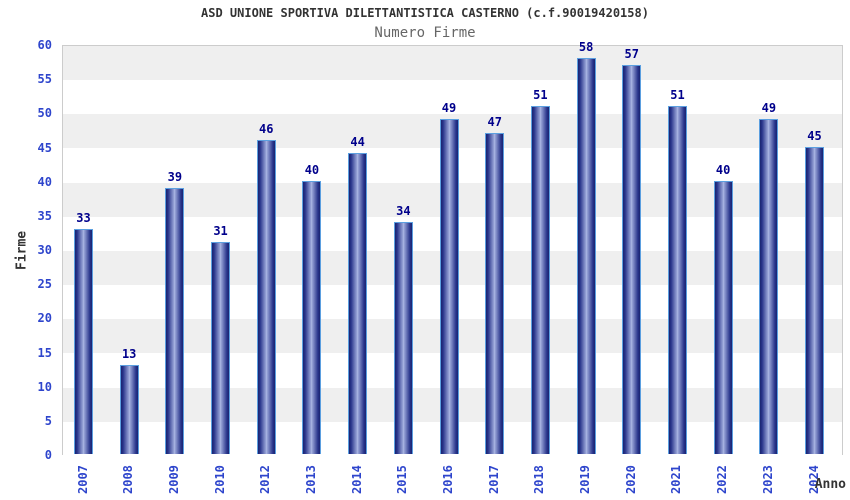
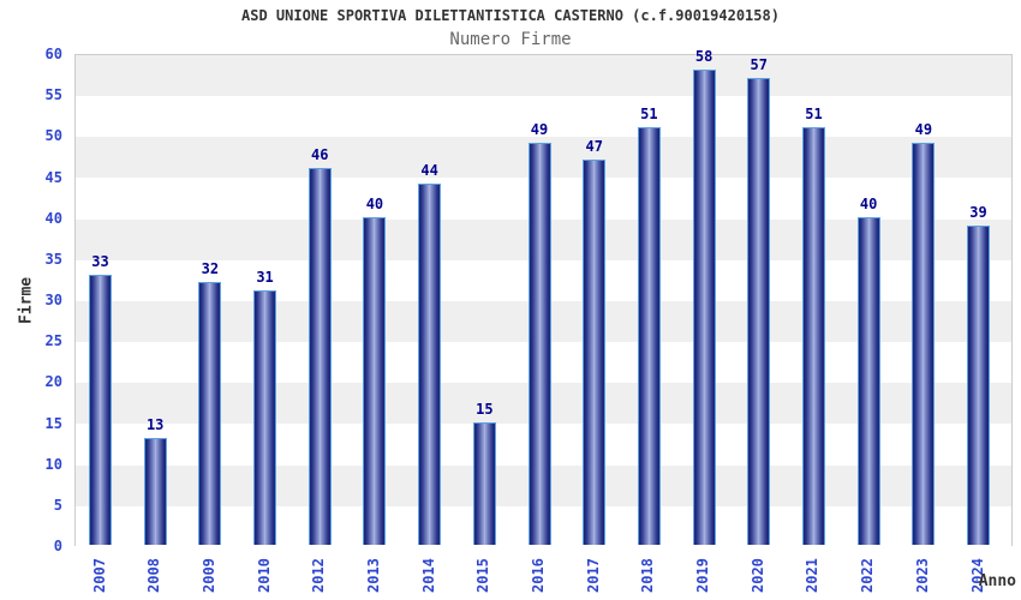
2009: 39 -> 32
2015: 34 -> 15
2024: 45 -> 39
